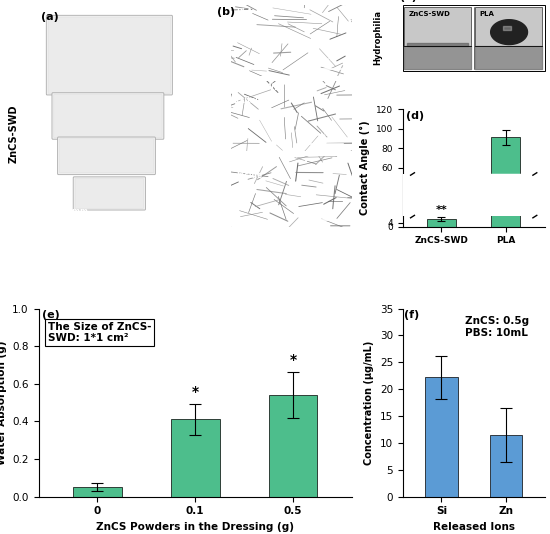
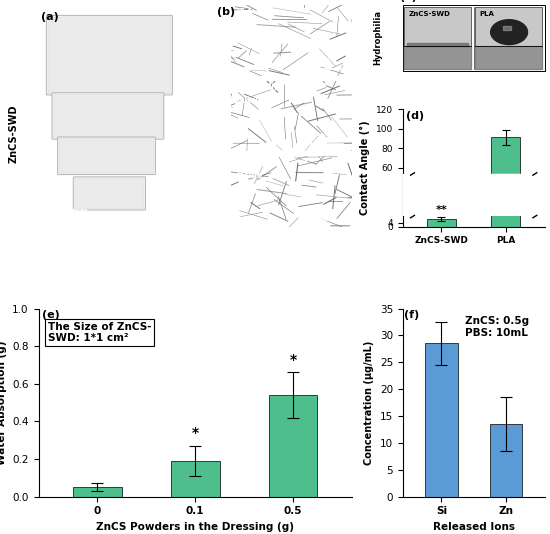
0.1: 0.41 -> 0.19
Si: 22.2 -> 28.5
Zn: 11.4 -> 13.5
